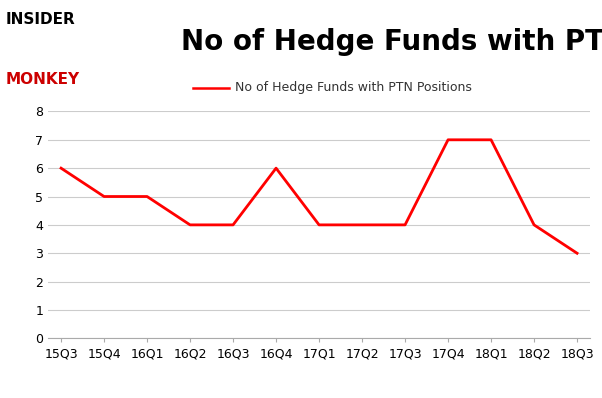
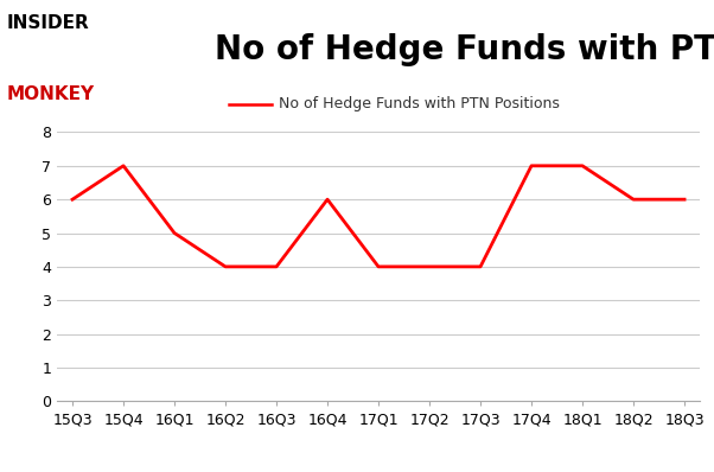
15Q4: 5 -> 7
18Q2: 4 -> 6
18Q3: 3 -> 6
